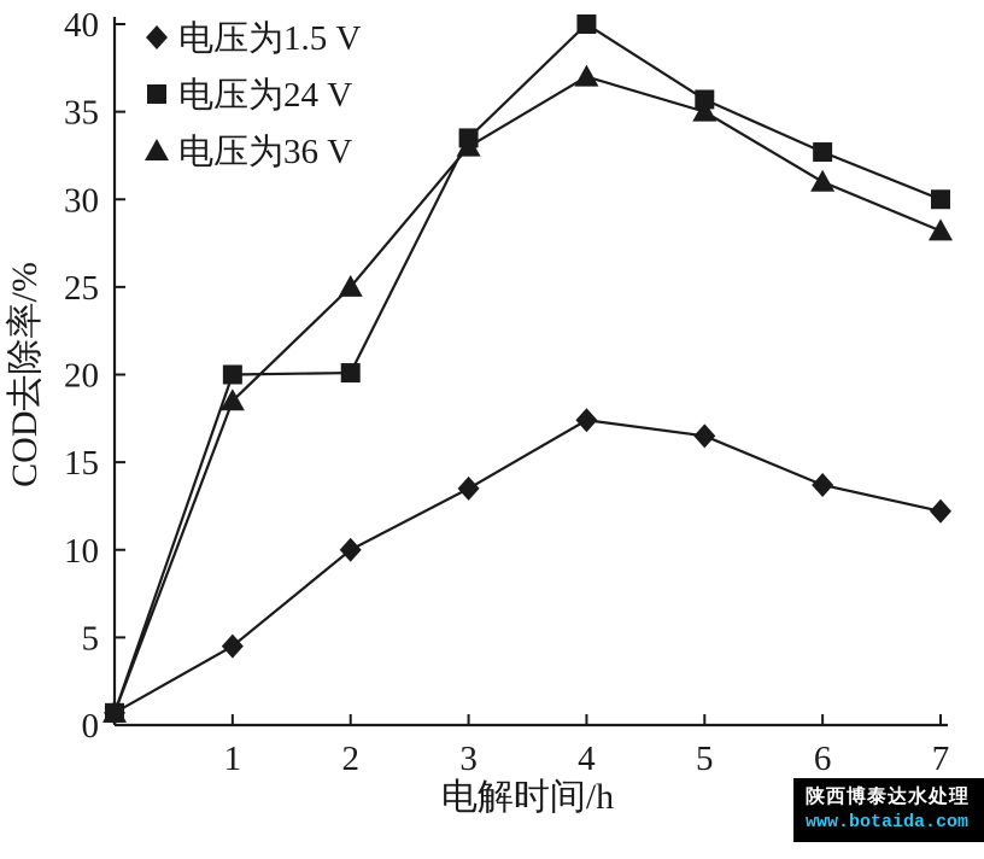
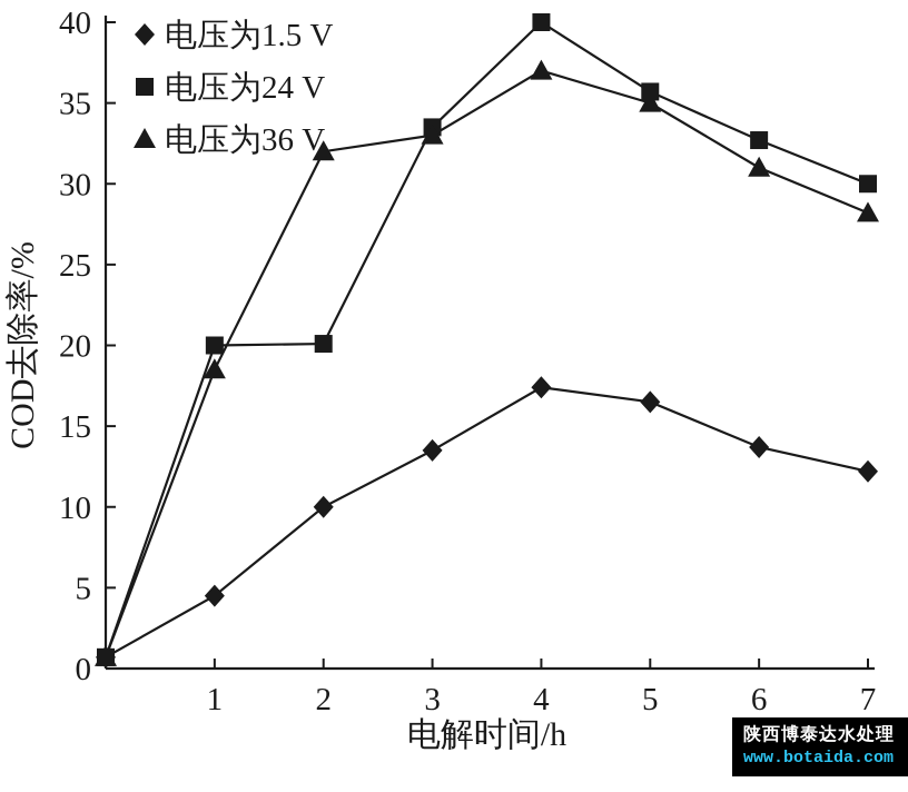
电压为36 V/2: 25.0 -> 32.0
